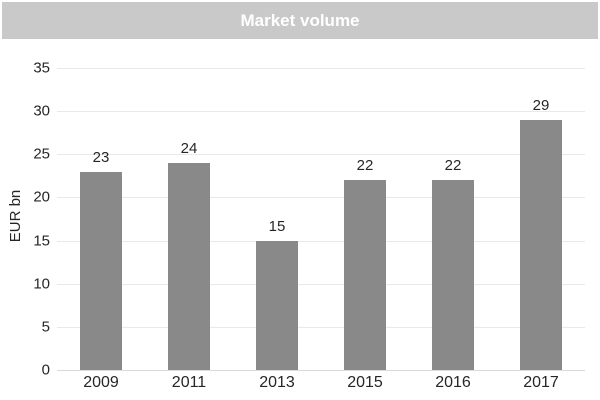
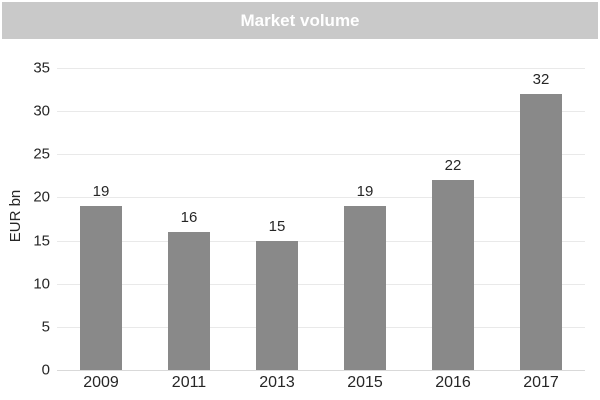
2009: 23 -> 19
2011: 24 -> 16
2015: 22 -> 19
2017: 29 -> 32
